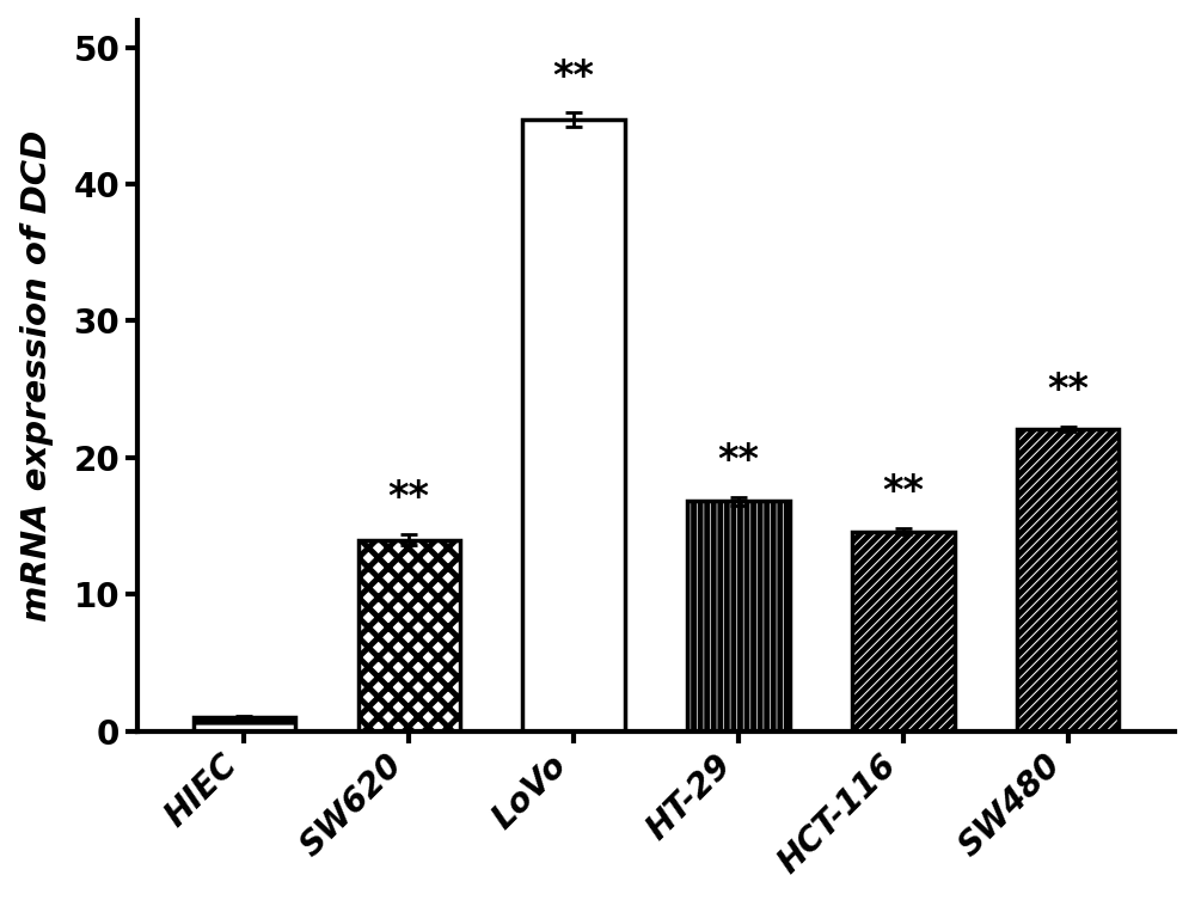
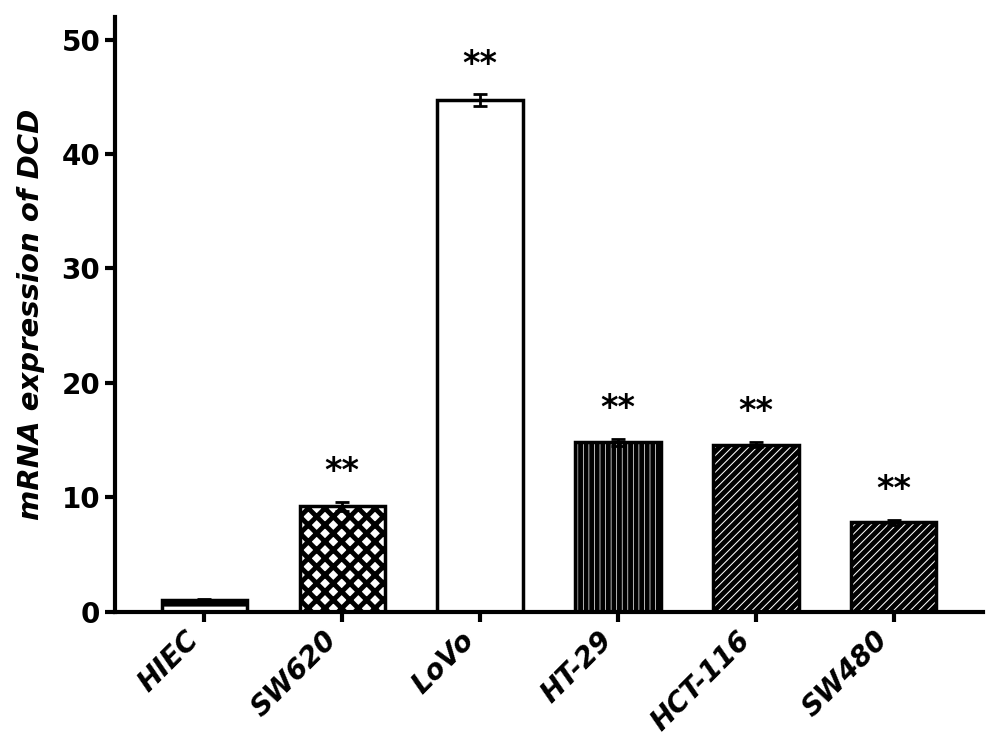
SW620: 14.0 -> 9.2
HT-29: 16.8 -> 14.8
SW480: 22.1 -> 7.8
